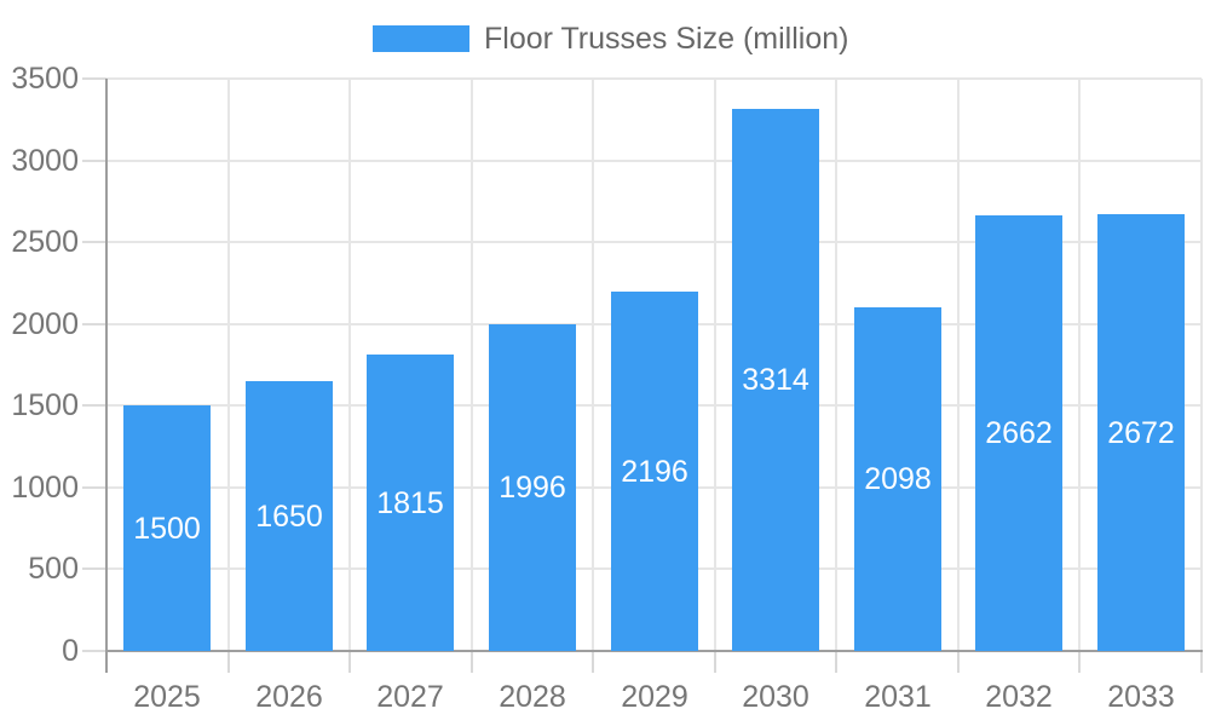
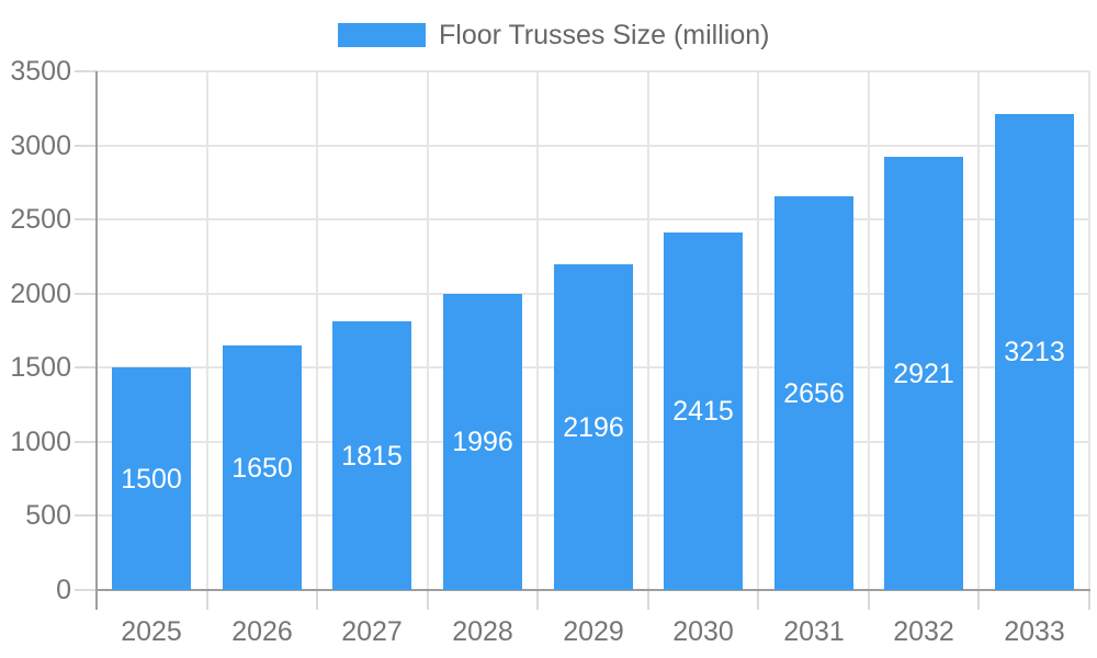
2030: 3314 -> 2415
2031: 2098 -> 2656
2032: 2662 -> 2921
2033: 2672 -> 3213
